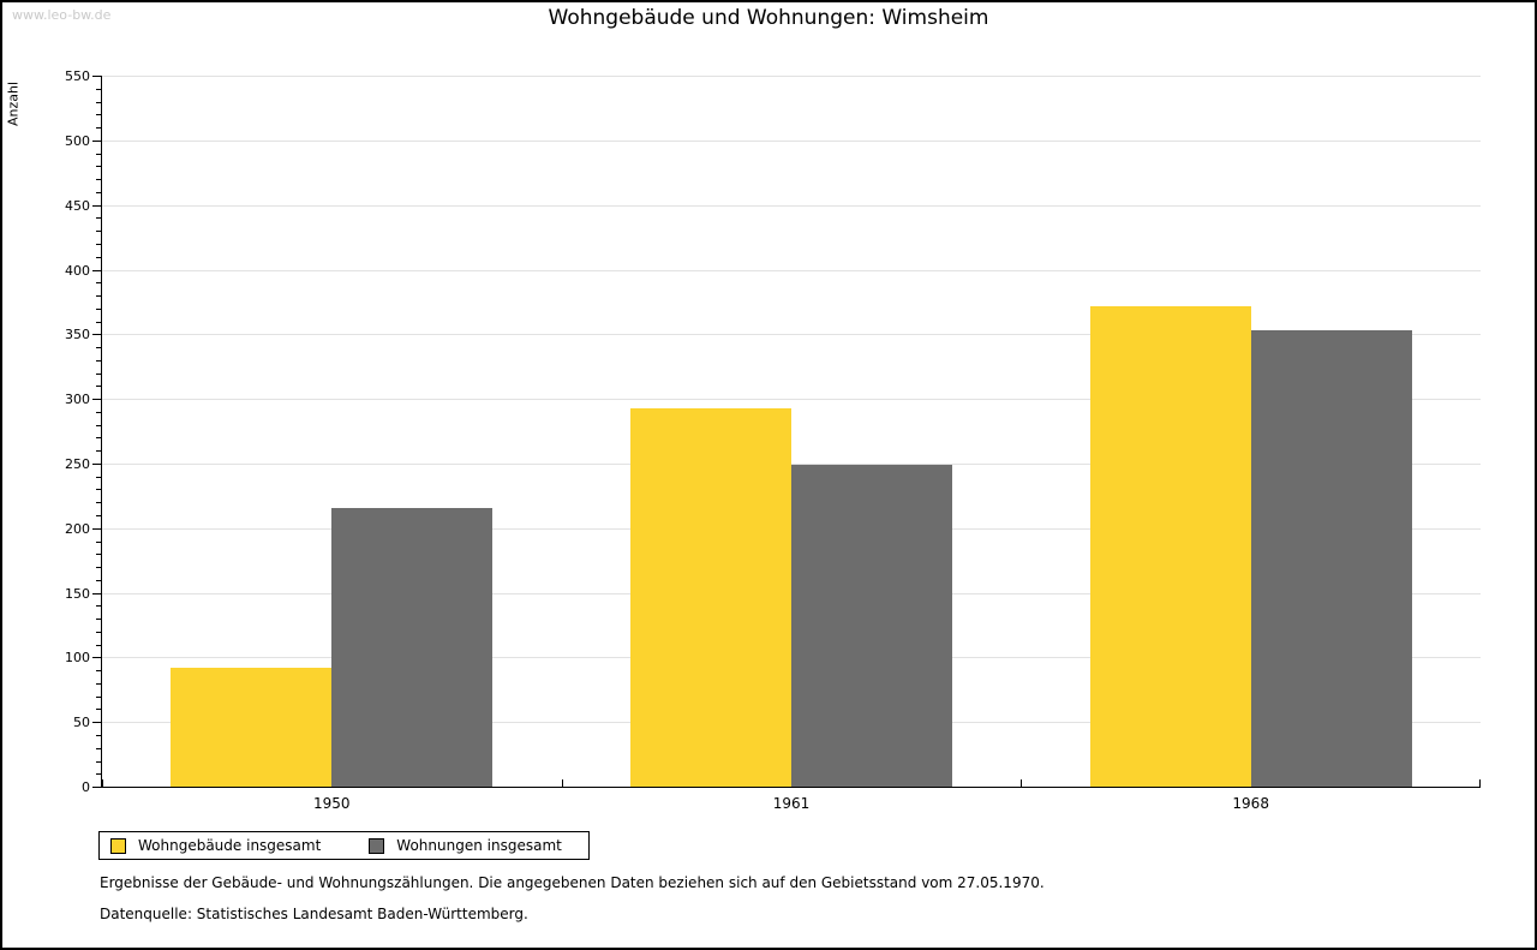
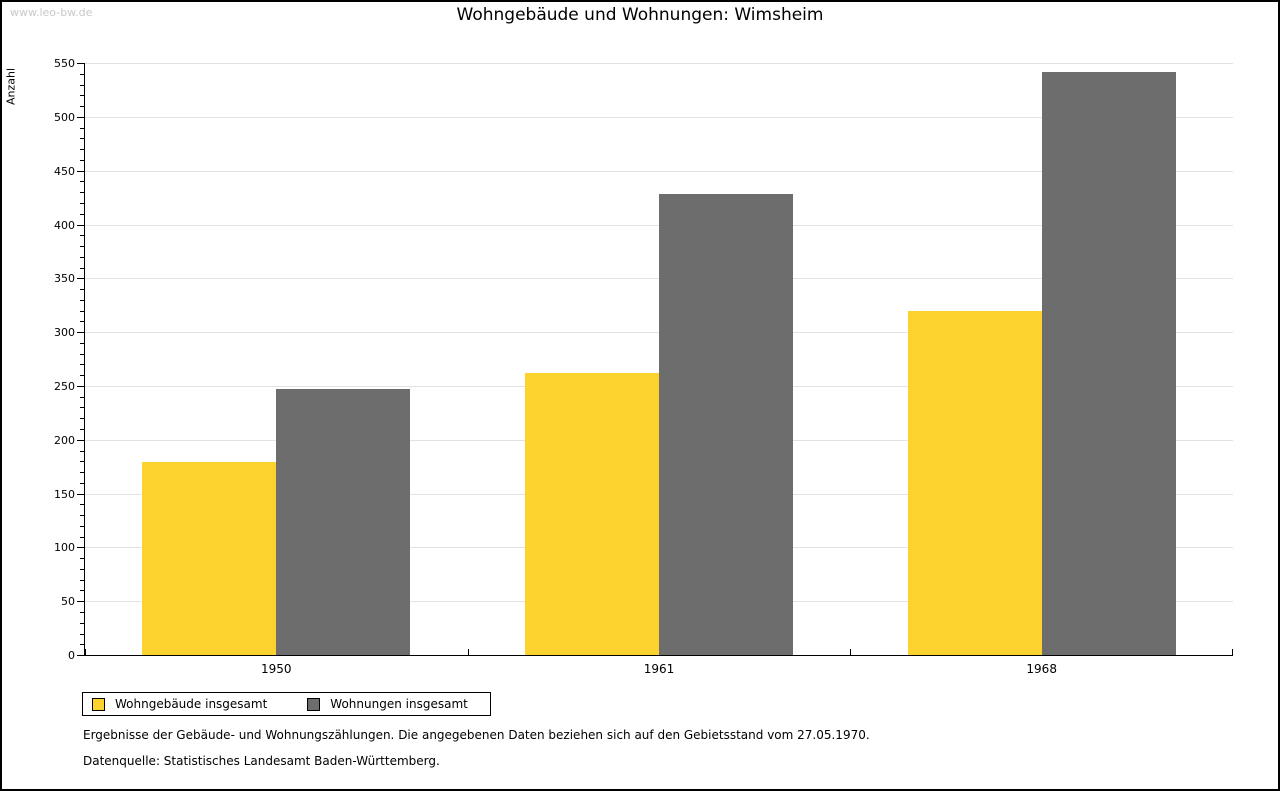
Wohngebäude insgesamt/1950: 92 -> 179
Wohnungen insgesamt/1950: 216 -> 247
Wohngebäude insgesamt/1961: 293 -> 262
Wohnungen insgesamt/1961: 249 -> 428
Wohngebäude insgesamt/1968: 372 -> 320
Wohnungen insgesamt/1968: 353 -> 542
